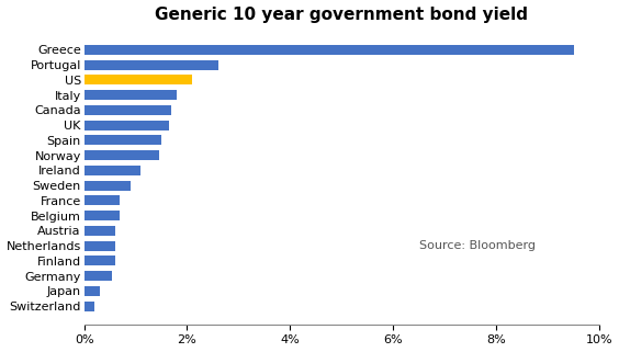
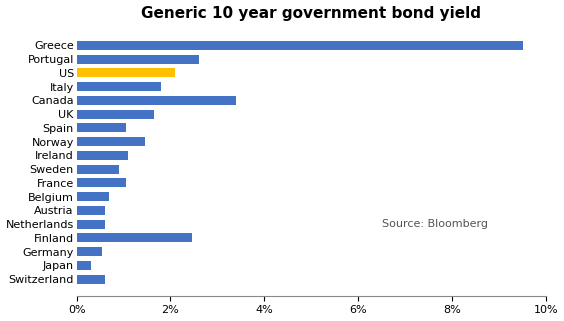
Canada: 1.70% -> 3.40%
Spain: 1.50% -> 1.05%
France: 0.70% -> 1.05%
Finland: 0.60% -> 2.45%
Switzerland: 0.20% -> 0.60%
